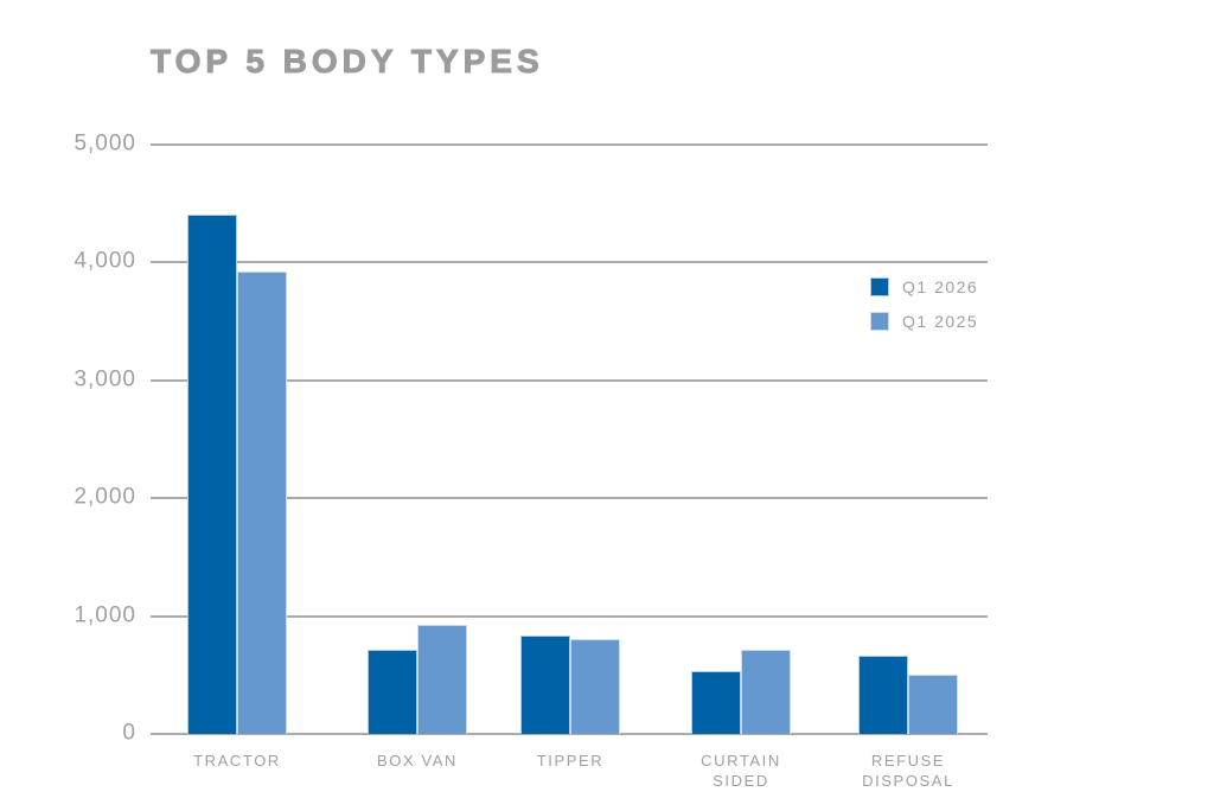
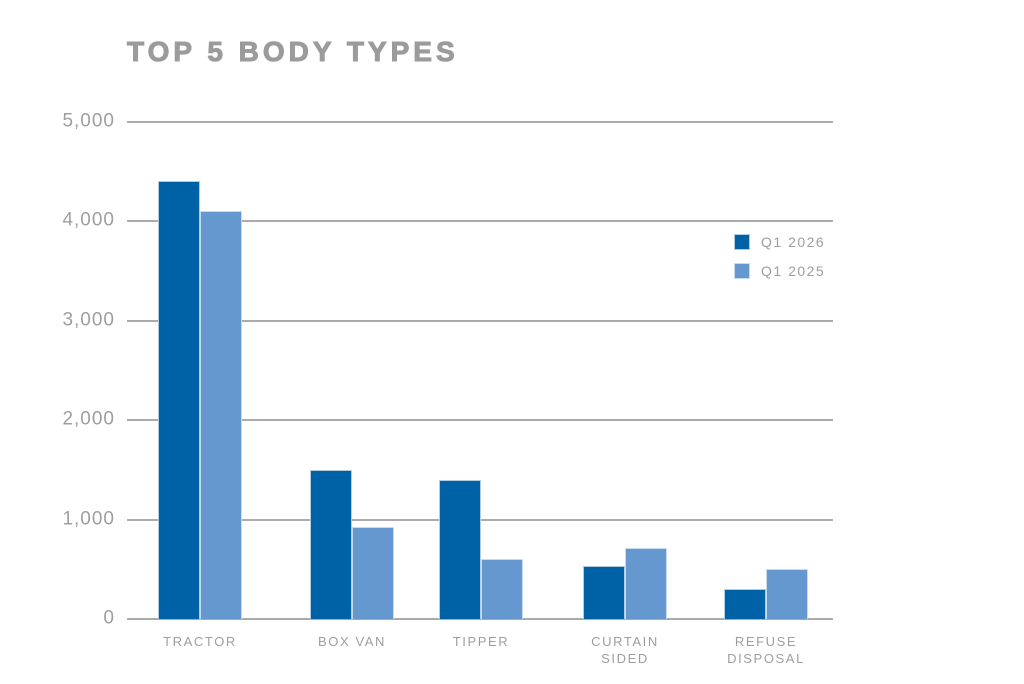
Q1 2025/TRACTOR: 3900 -> 4100
Q1 2026/BOX VAN: 700 -> 1500
Q1 2026/TIPPER: 800 -> 1400
Q1 2025/TIPPER: 800 -> 600
Q1 2026/REFUSE DISPOSAL: 700 -> 300
